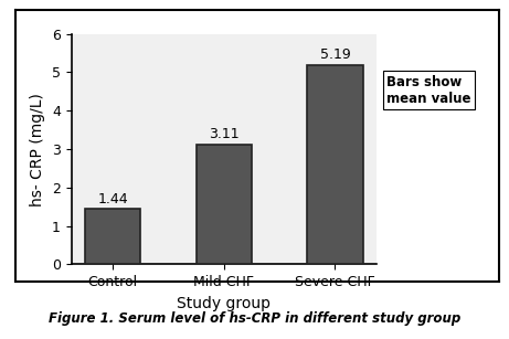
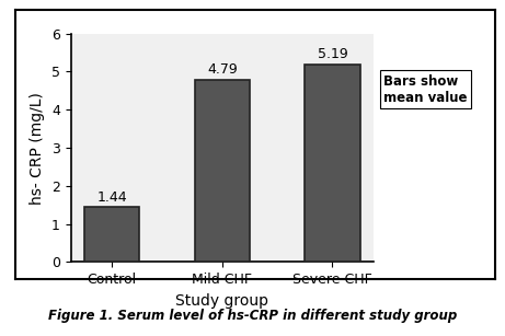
Mild CHF: 3.11 -> 4.79
